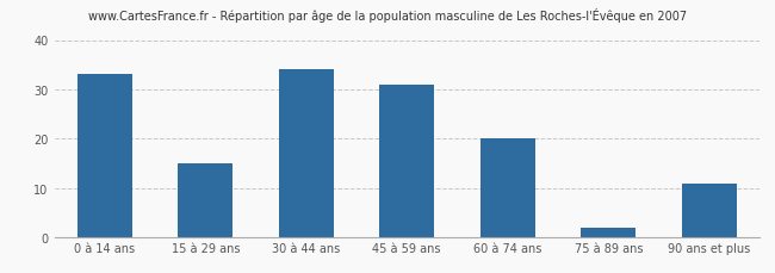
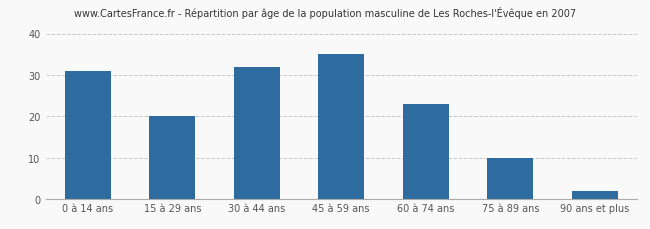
0 à 14 ans: 33 -> 31
15 à 29 ans: 15 -> 20
30 à 44 ans: 34 -> 32
45 à 59 ans: 31 -> 35
60 à 74 ans: 20 -> 23
75 à 89 ans: 2 -> 10
90 ans et plus: 11 -> 2
